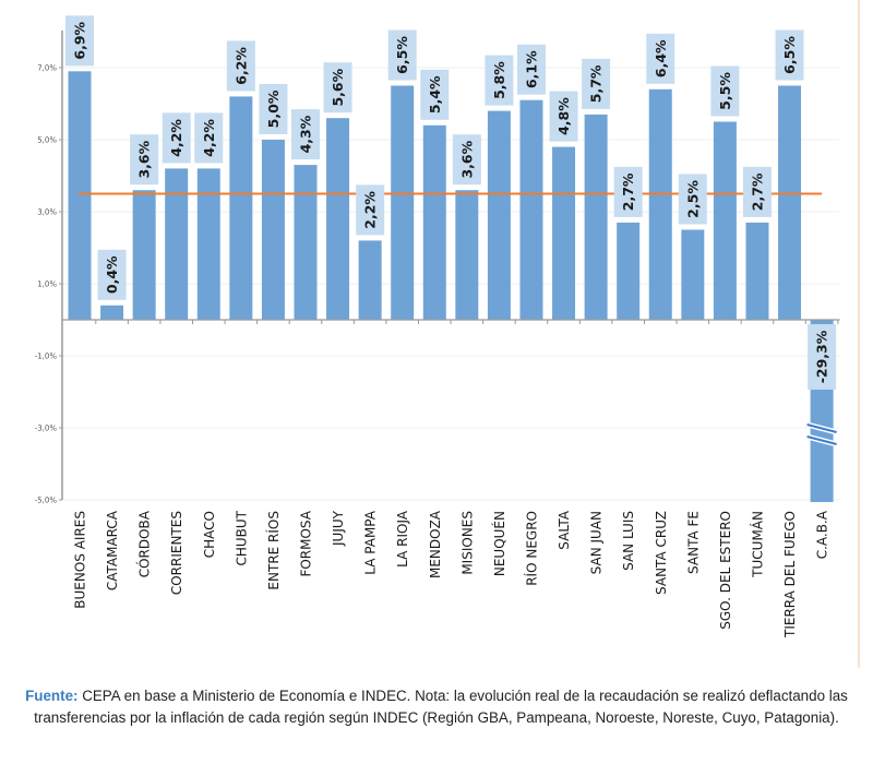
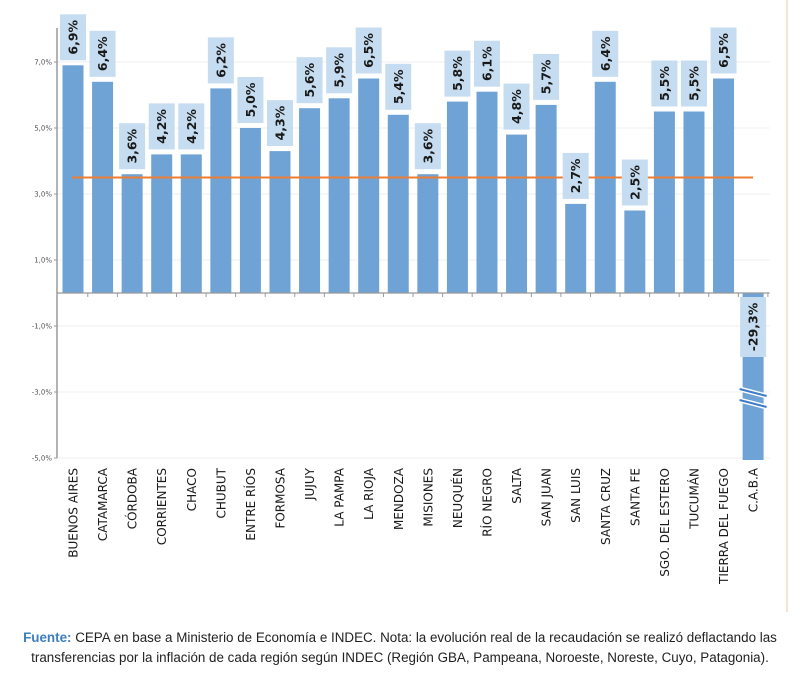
CATAMARCA: 0,4% -> 6,4%
LA PAMPA: 2,2% -> 5,9%
TUCUMÁN: 2,7% -> 5,5%
